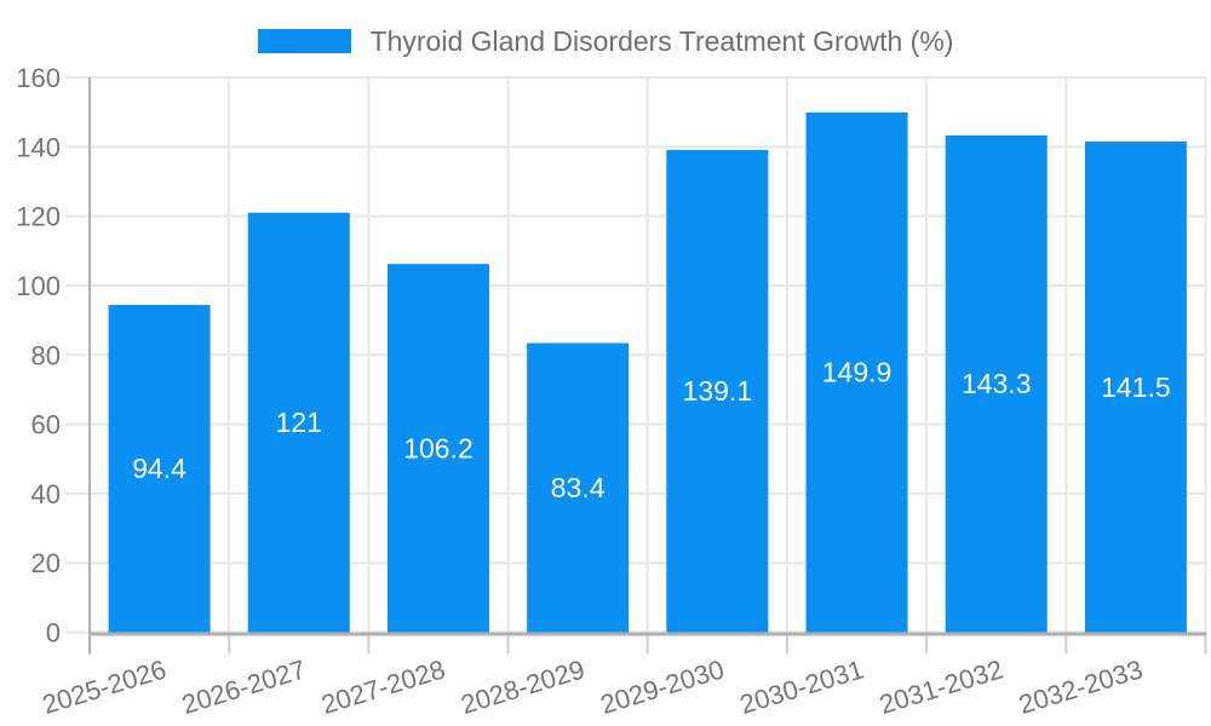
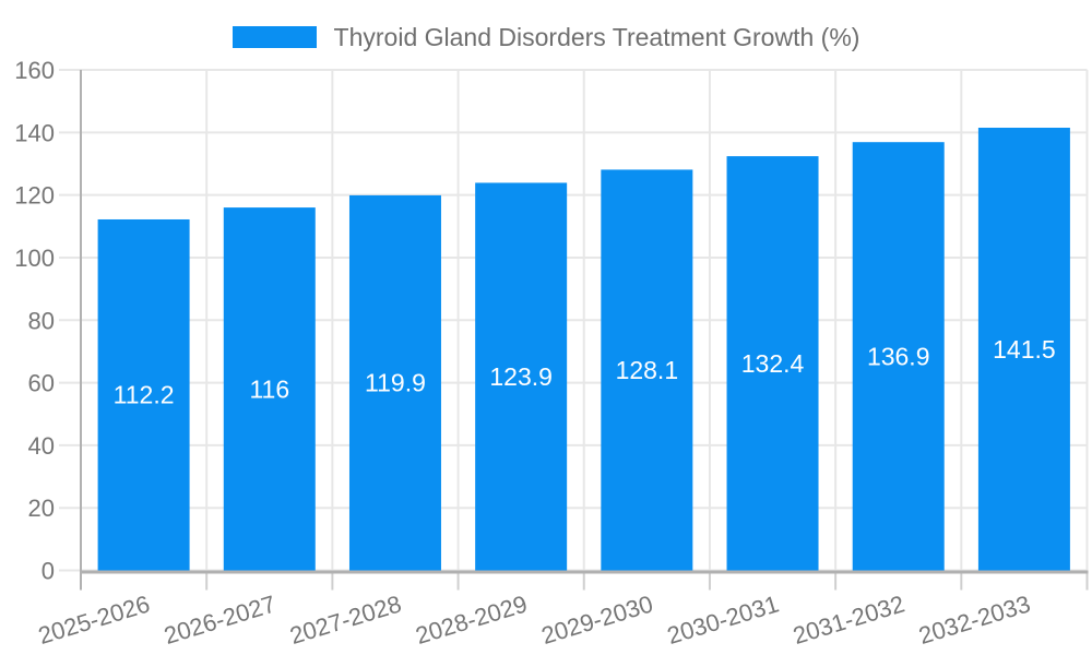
2025-2026: 94.4 -> 112.2
2026-2027: 121 -> 116
2027-2028: 106.2 -> 119.9
2028-2029: 83.4 -> 123.9
2029-2030: 139.1 -> 128.1
2030-2031: 149.9 -> 132.4
2031-2032: 143.3 -> 136.9
